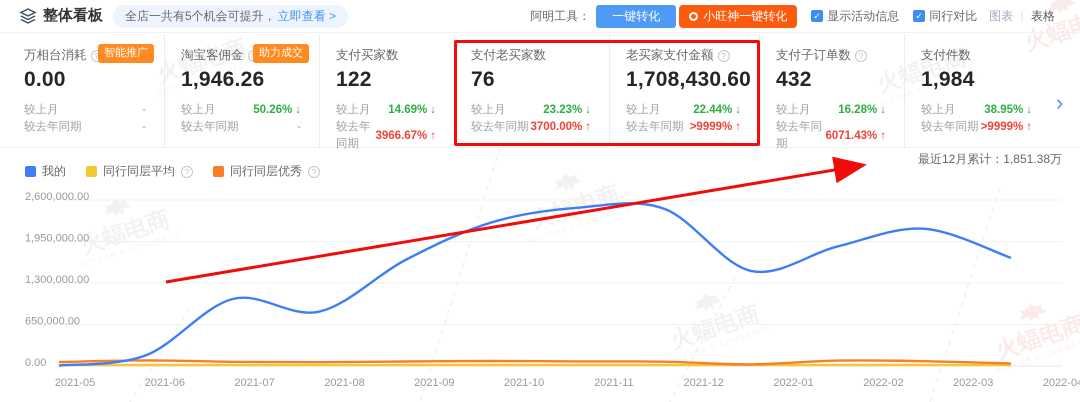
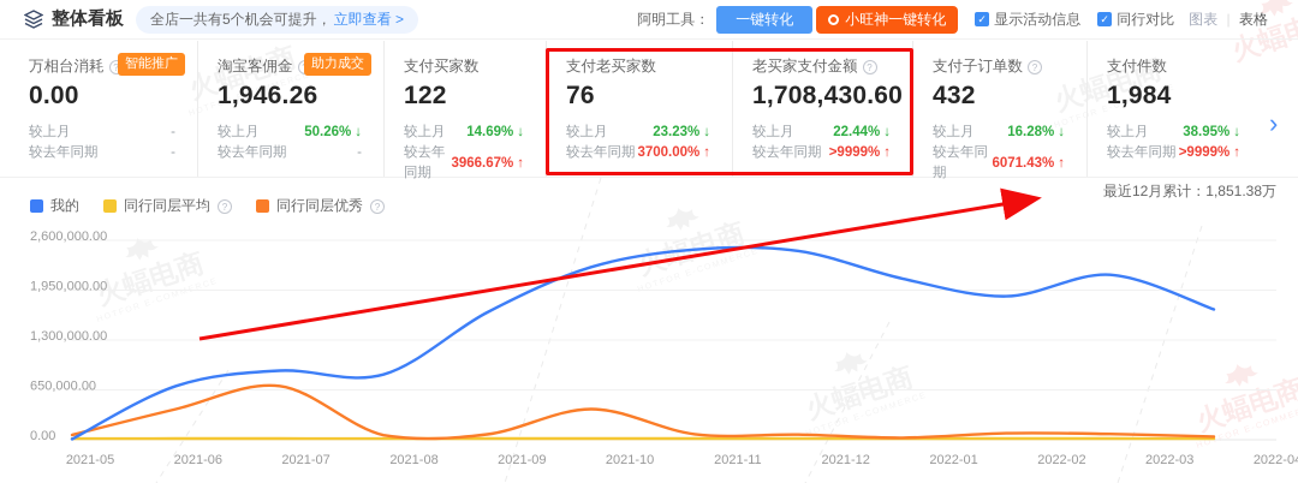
我的/2021-06: 200000 -> 700000
同行同层优秀/2021-06: 100000 -> 400000
我的/2021-07: 1000000 -> 900000
同行同层优秀/2021-07: 100000 -> 700000
同行同层优秀/2021-10: 100000 -> 400000
我的/2022-01: 1500000 -> 2100000
